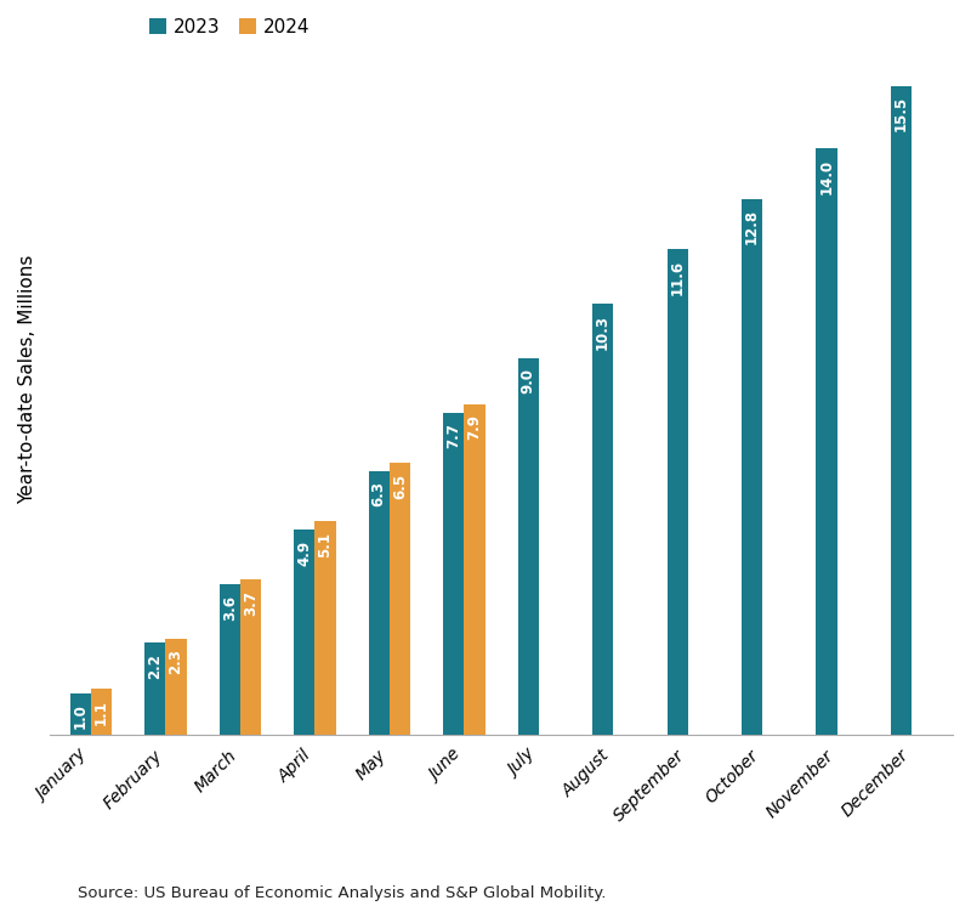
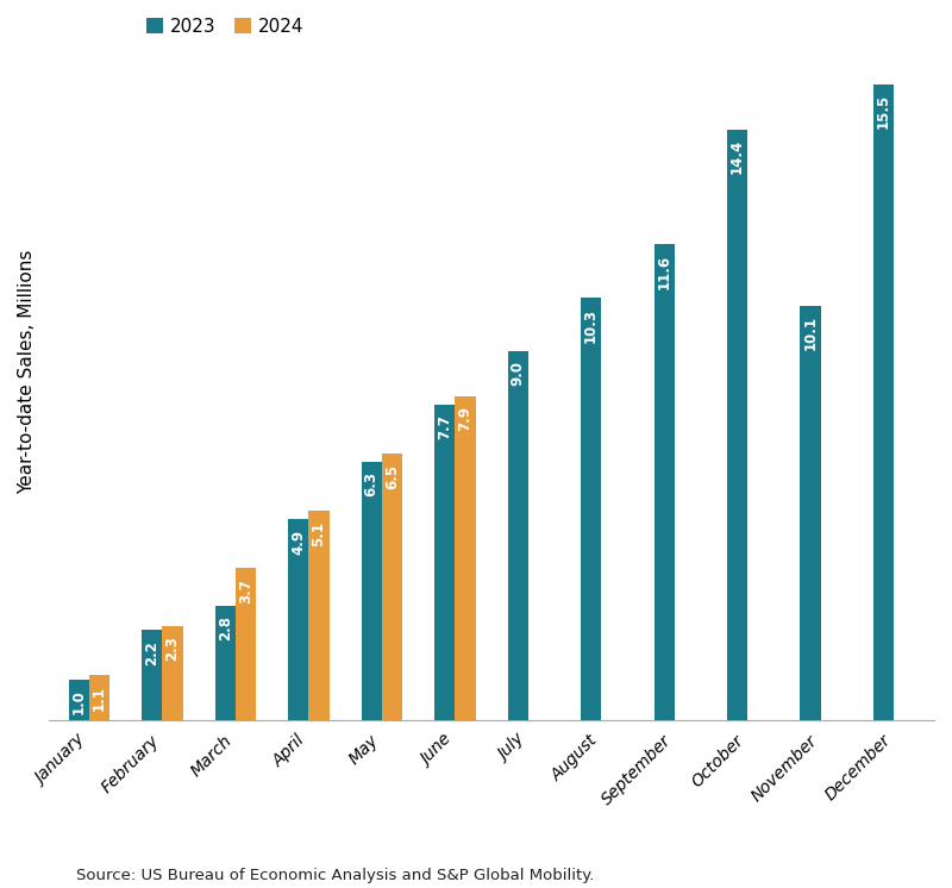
2023/March: 3.6 -> 2.8
2023/October: 12.8 -> 14.4
2023/November: 14.0 -> 10.1
